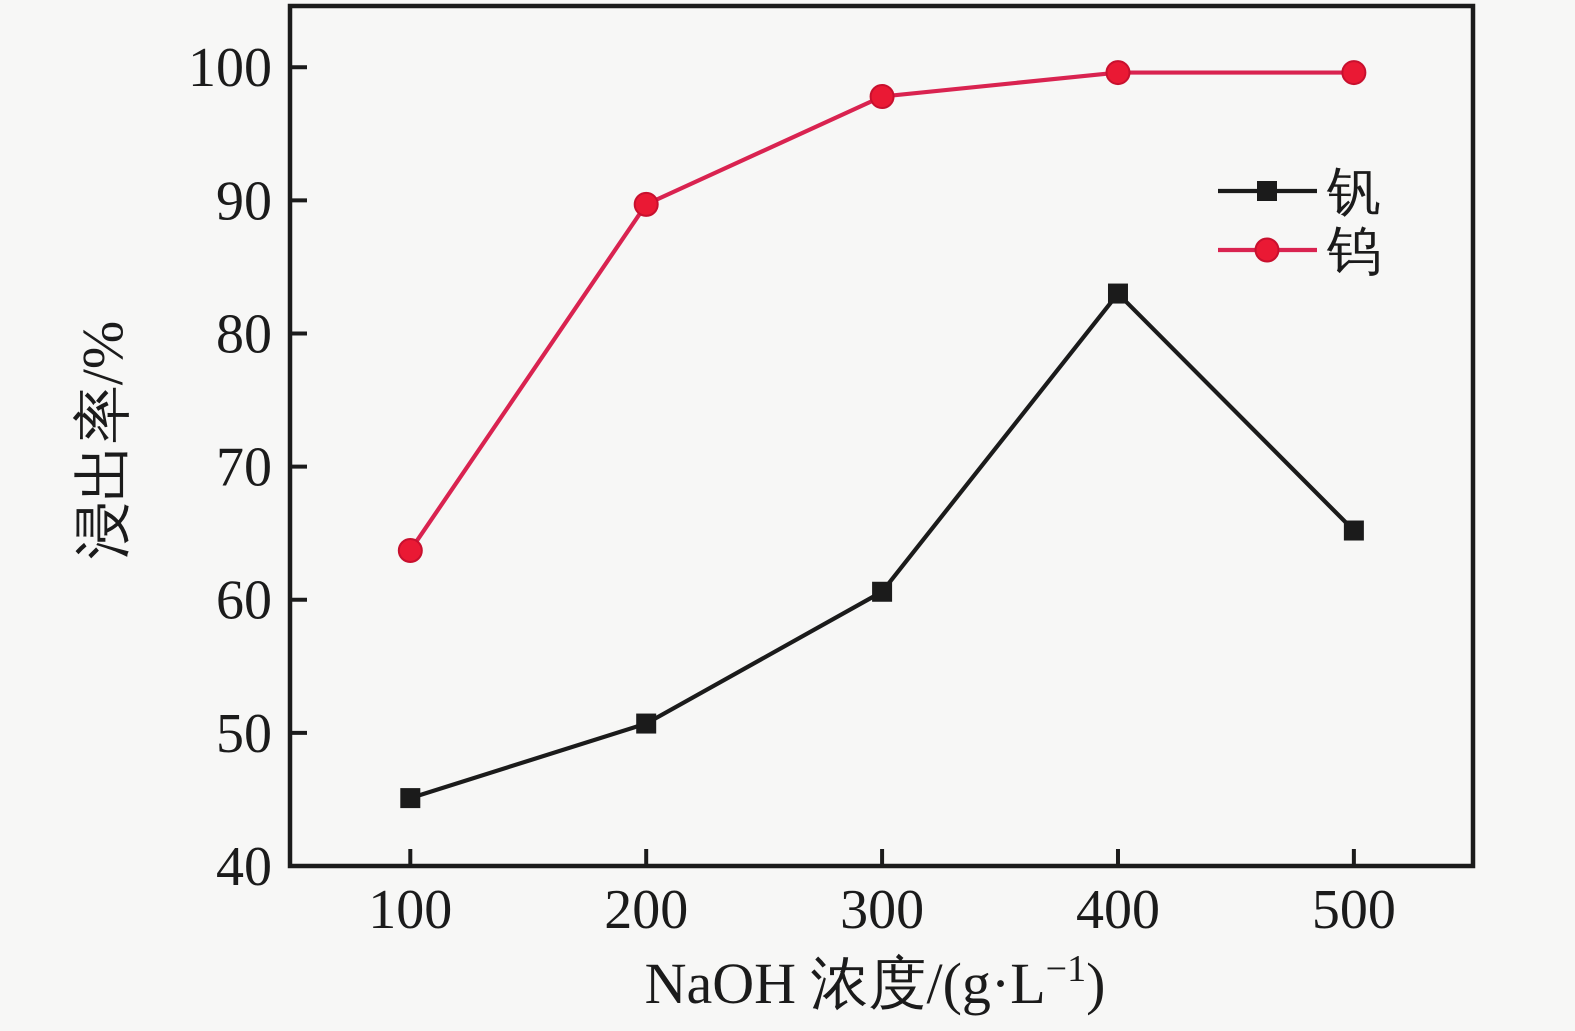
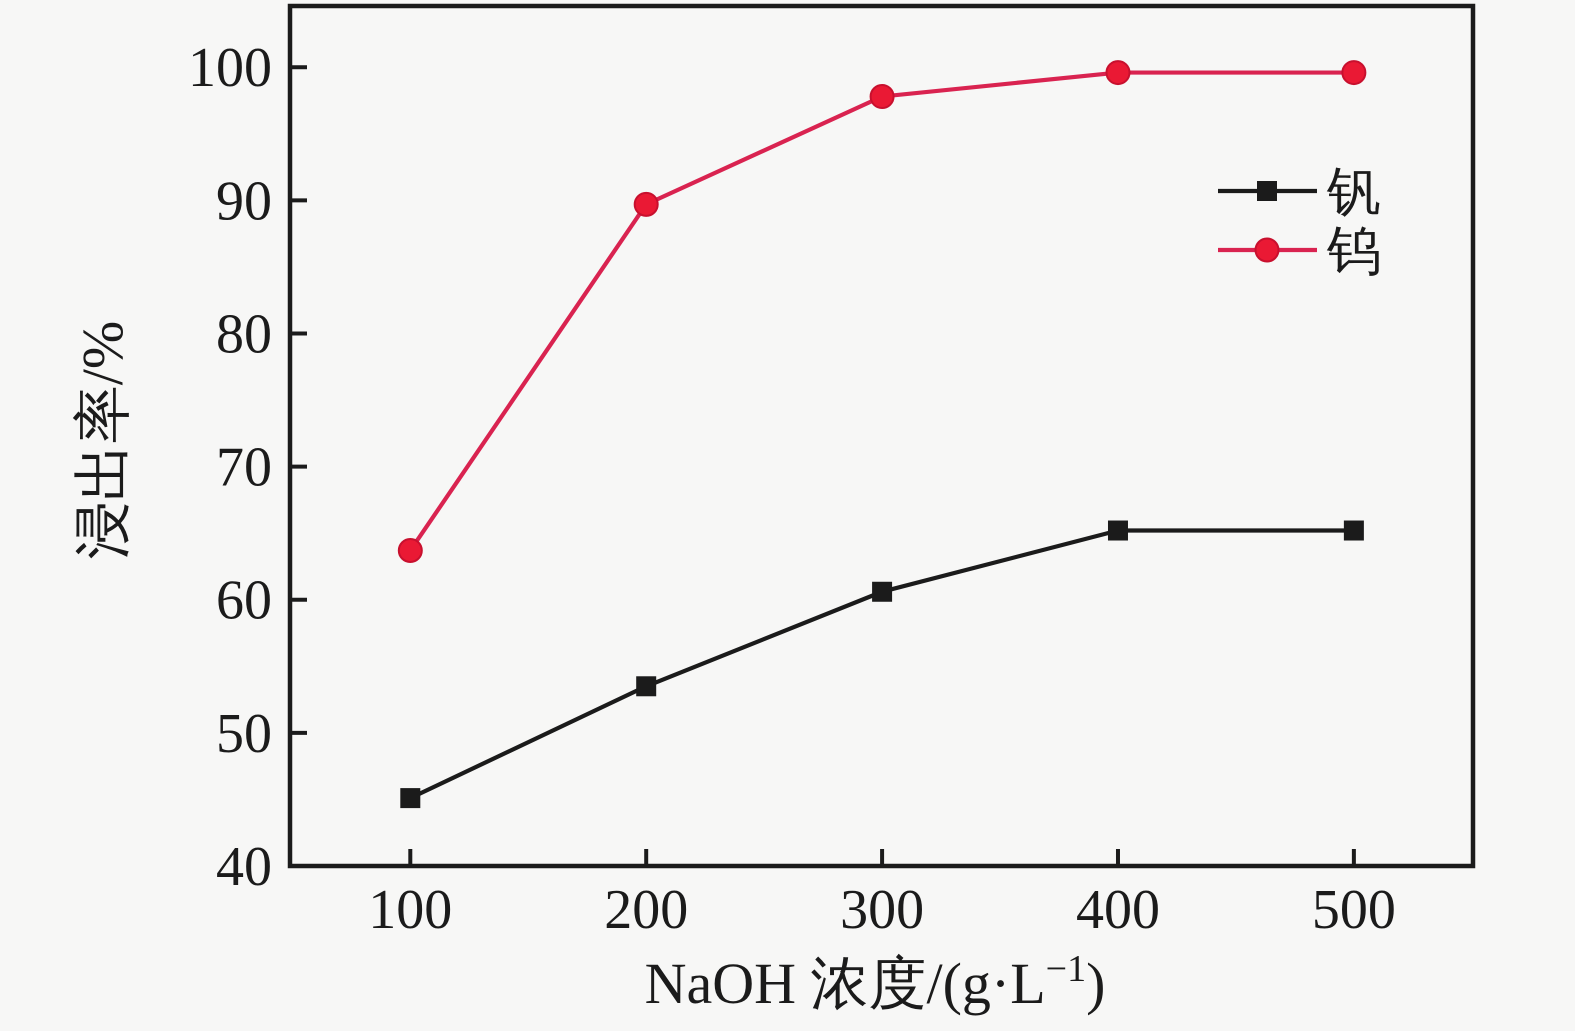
钒/200: 50.7 -> 53.5
钒/400: 83.0 -> 65.2
